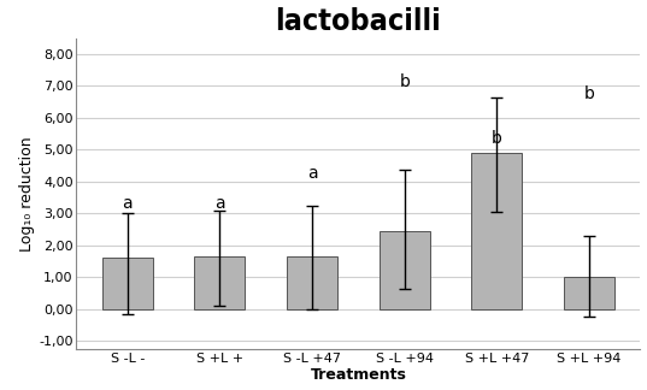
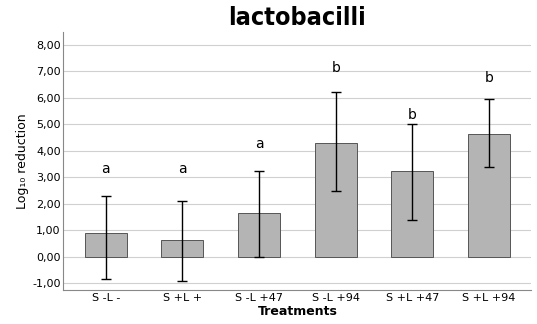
S -L -: 1,60 -> 0,90
S +L +: 1,65 -> 0,65
S -L +94: 2,45 -> 4,30
S +L +47: 4,90 -> 3,25
S +L +94: 1,00 -> 4,65
